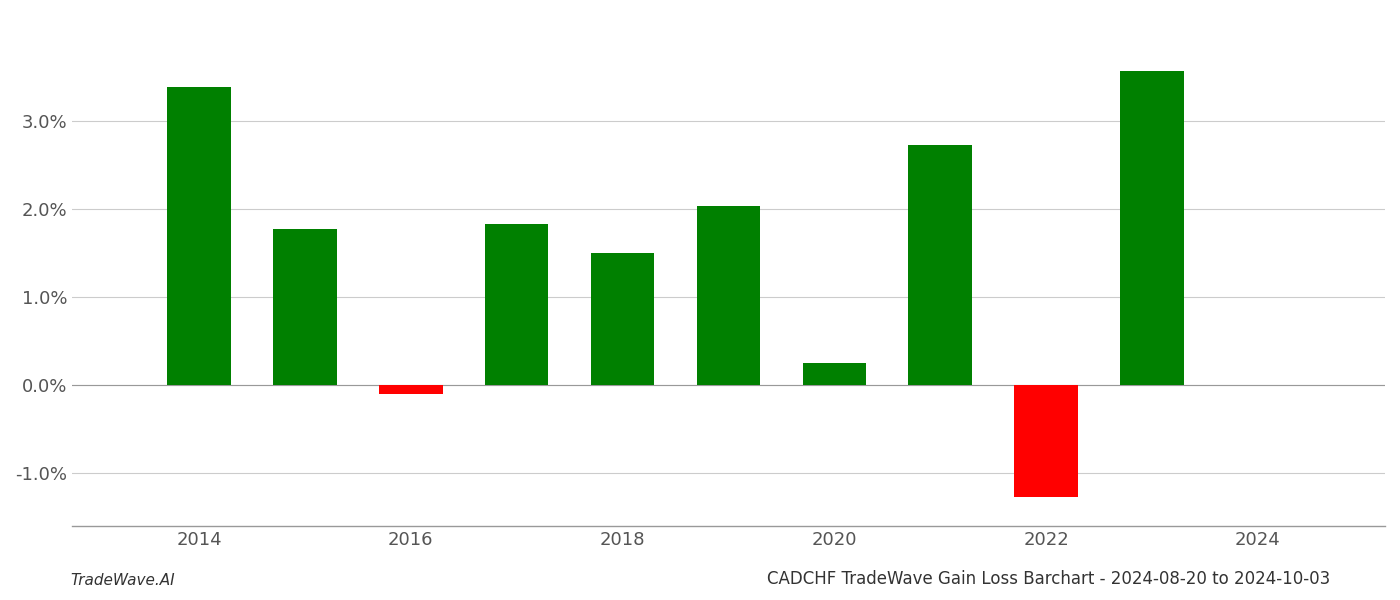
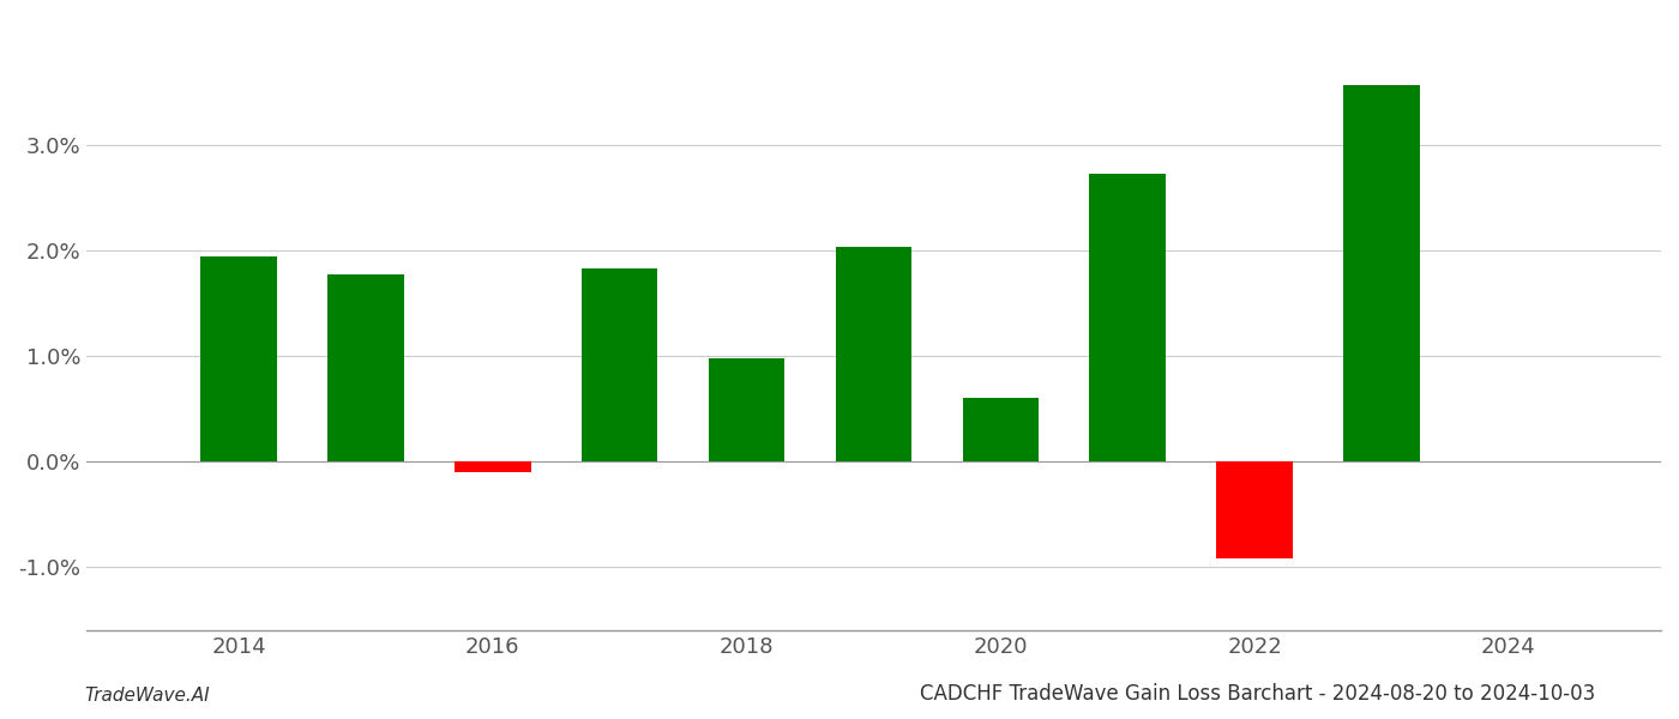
2014: 3.38% -> 1.94%
2018: 1.50% -> 0.98%
2020: 0.25% -> 0.60%
2022: -1.27% -> -0.92%
